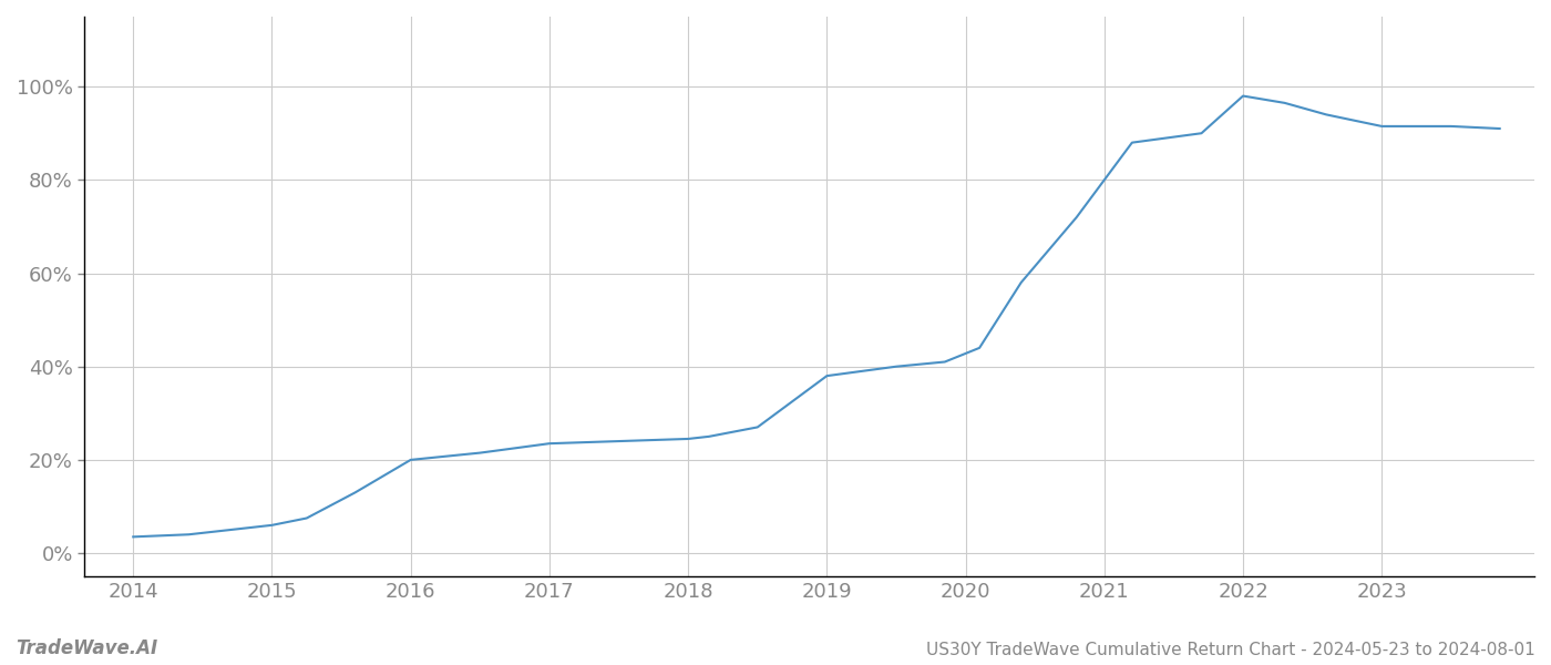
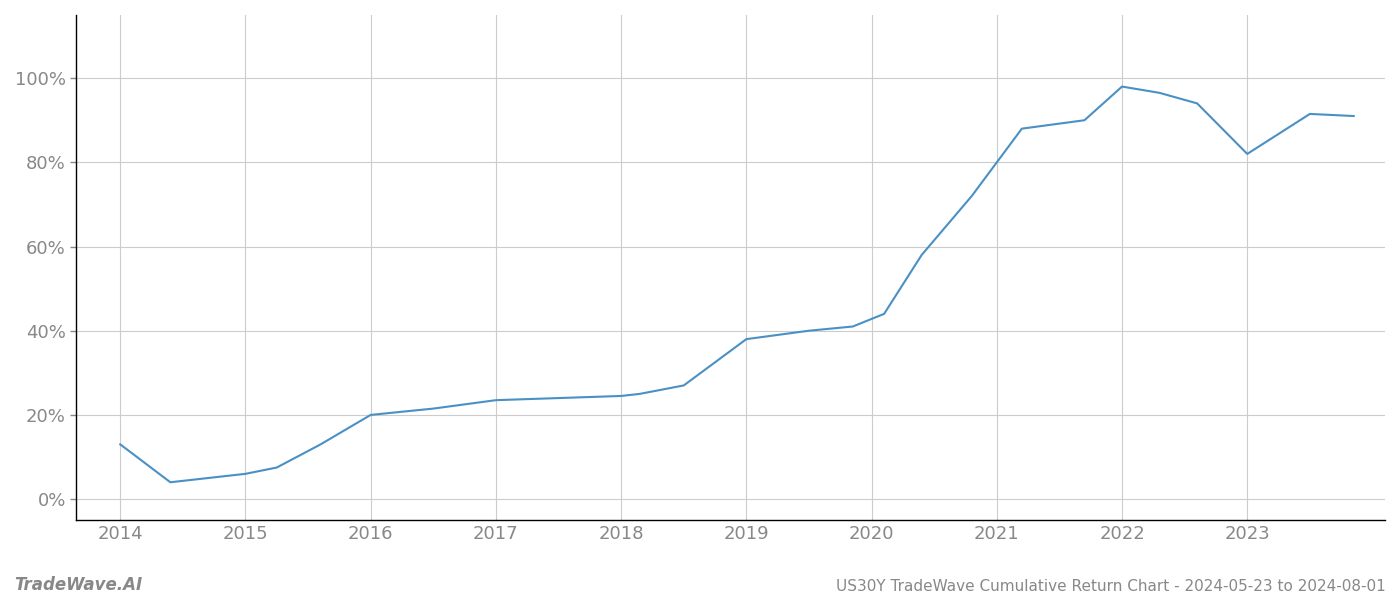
2014: 3.5% -> 13.0%
2023: 91.5% -> 82.0%
